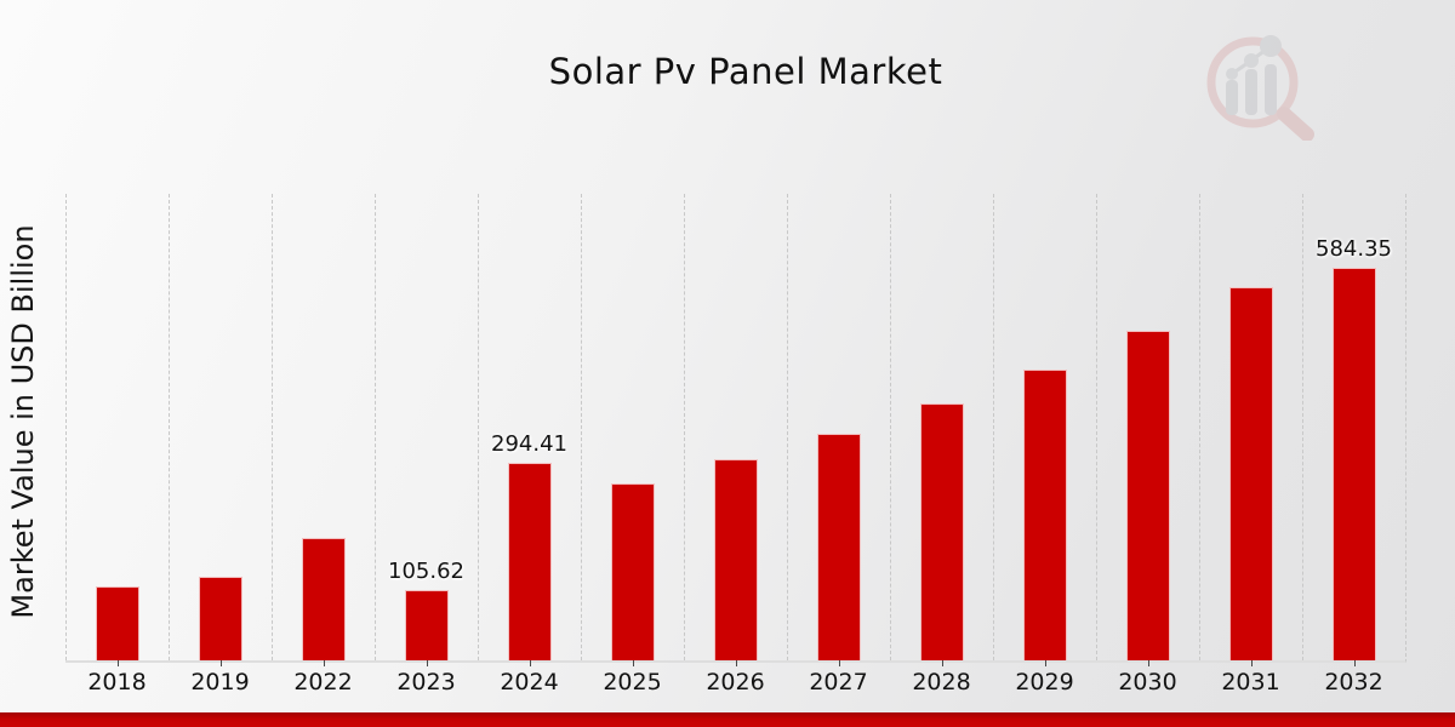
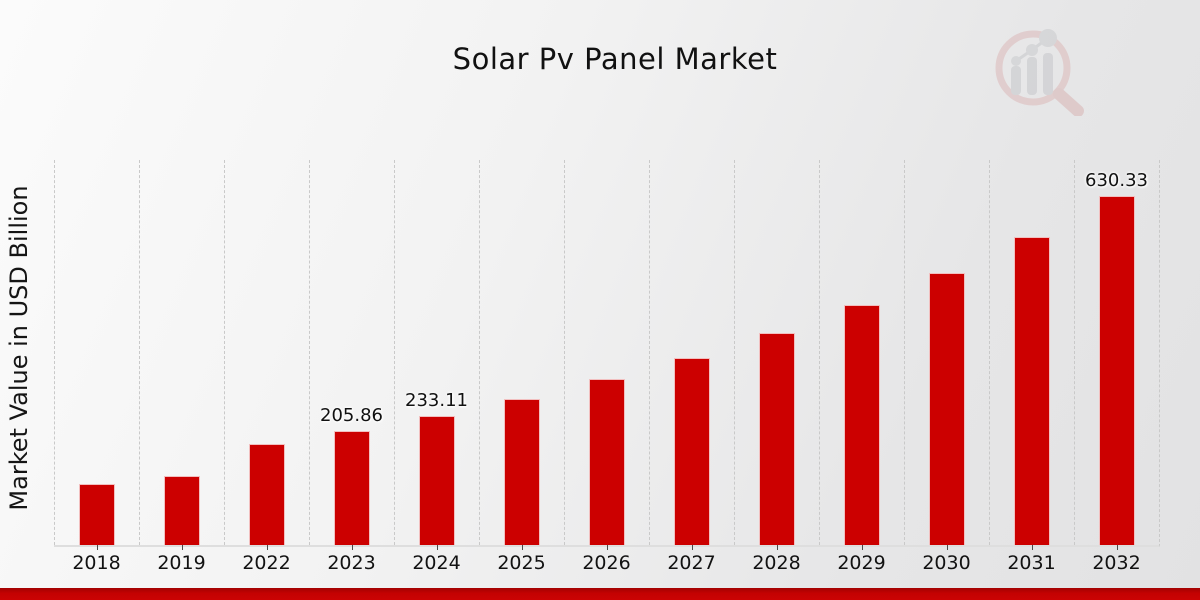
2023: 105.62 -> 205.86
2024: 294.41 -> 233.11
2032: 584.35 -> 630.33
